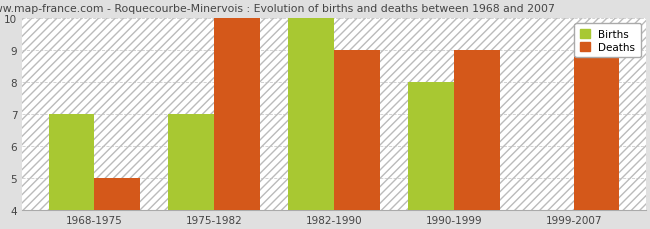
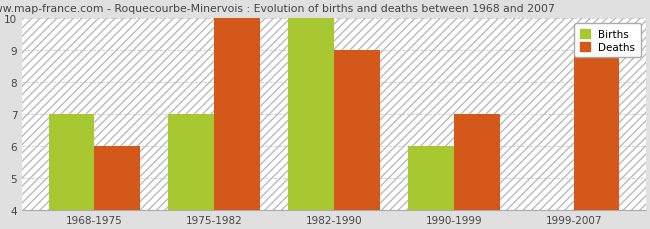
Deaths/1968-1975: 5 -> 6
Births/1990-1999: 8.00 -> 6.00
Deaths/1990-1999: 9 -> 7
